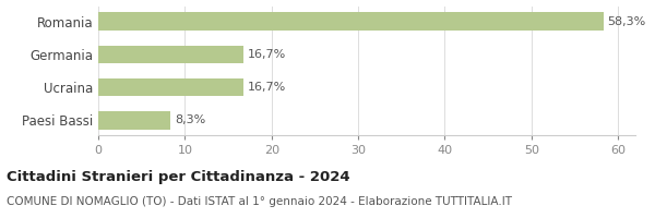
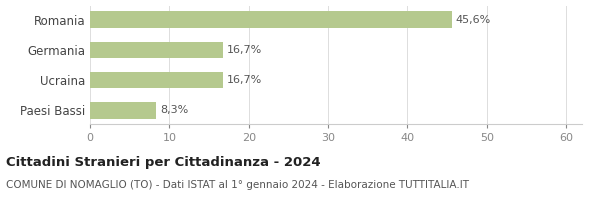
Romania: 58,3% -> 45,6%
